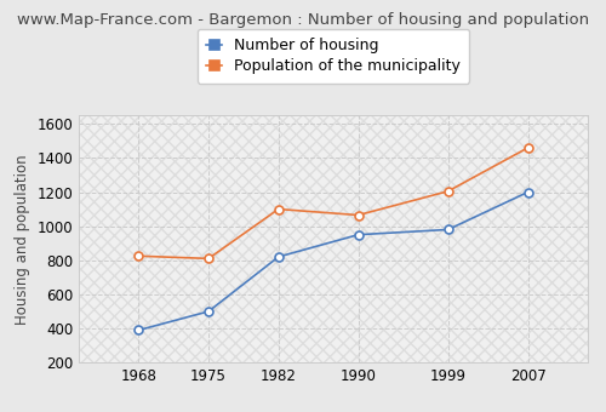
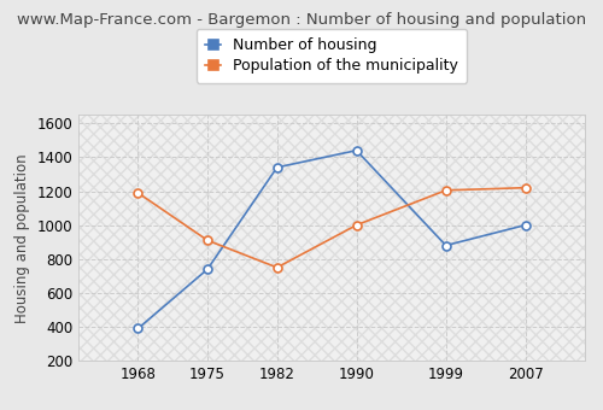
Population of the municipality/1968: 820 -> 1190
Number of housing/1975: 500 -> 740
Population of the municipality/1975: 810 -> 910
Number of housing/1982: 820 -> 1340
Population of the municipality/1982: 1100 -> 750
Number of housing/1990: 950 -> 1440
Population of the municipality/1990: 1060 -> 1000
Number of housing/1999: 980 -> 880
Number of housing/2007: 1200 -> 1000
Population of the municipality/2007: 1460 -> 1220
